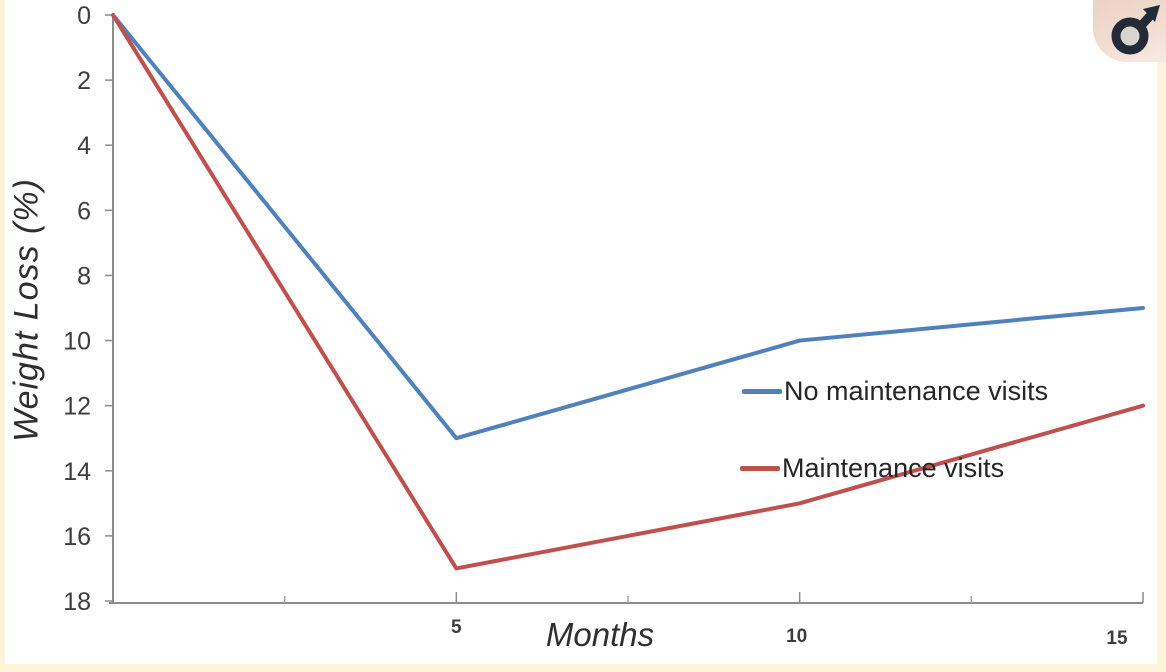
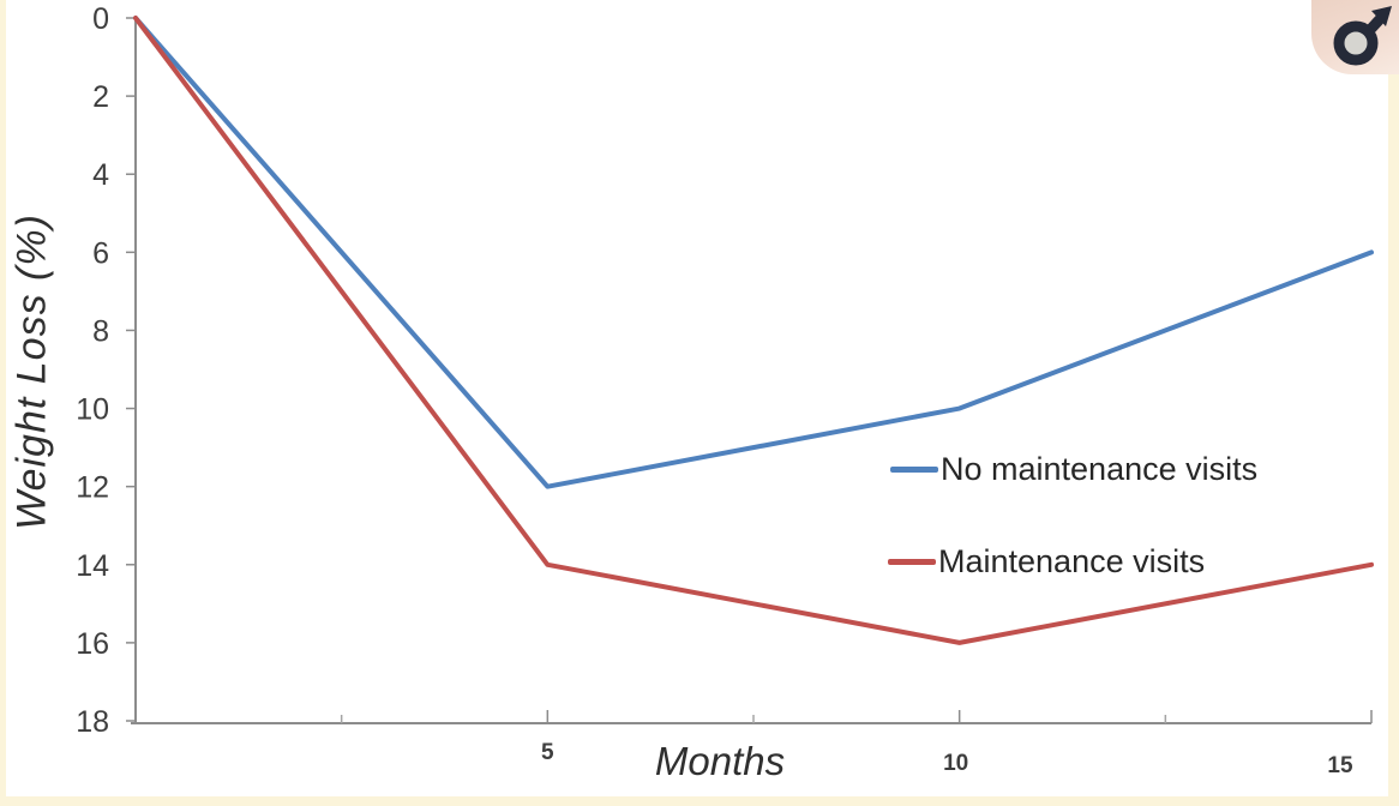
No maintenance visits/5: 13 -> 12
Maintenance visits/5: 17 -> 14
Maintenance visits/10: 15 -> 16
No maintenance visits/15: 9 -> 6
Maintenance visits/15: 12 -> 14
